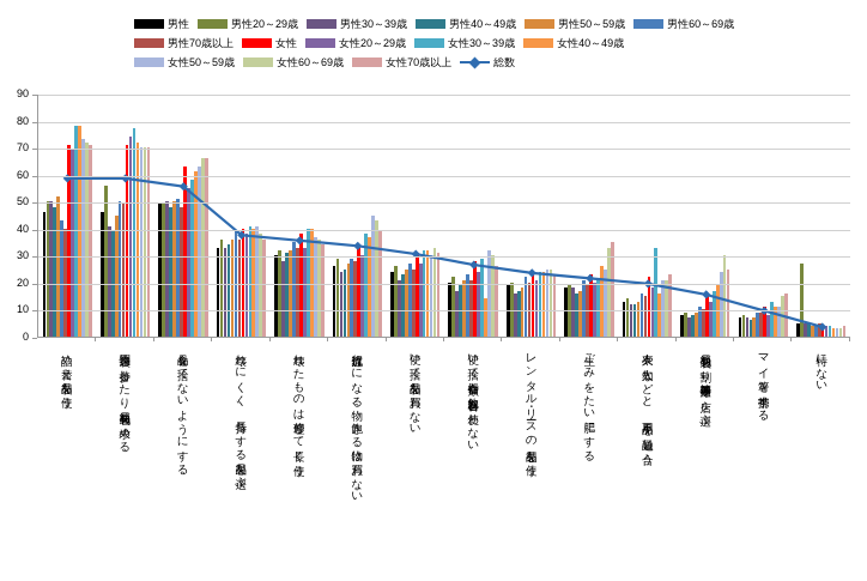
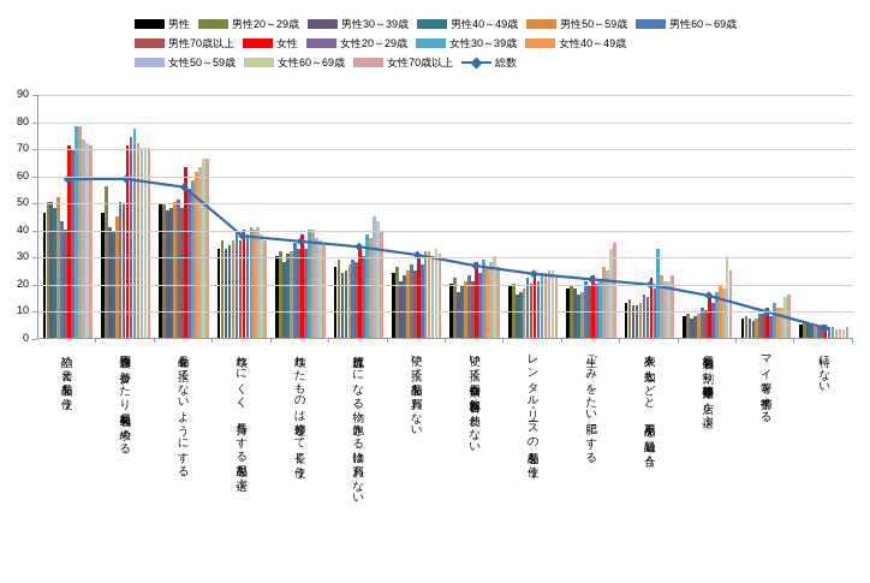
男性30～39歳/食品を捨てないようにする: 50 -> 47
女性40～49歳/使い捨て食器類や飲料容器を使わない: 14 -> 26
女性50～59歳/使い捨て食器類や飲料容器を使わない: 32 -> 28
女性40～49歳/友人や知人などと、不用品を融通し合う: 16 -> 23
女性50～59歳/簡易包装や割り箸等不使用の店を選ぶ: 24 -> 18
男性20～29歳/特にない: 27 -> 6
